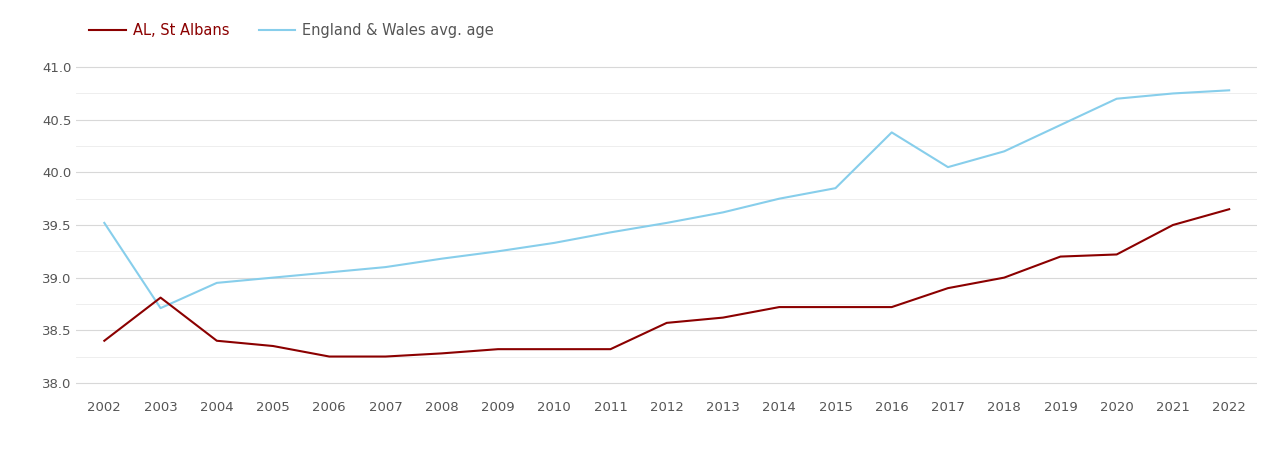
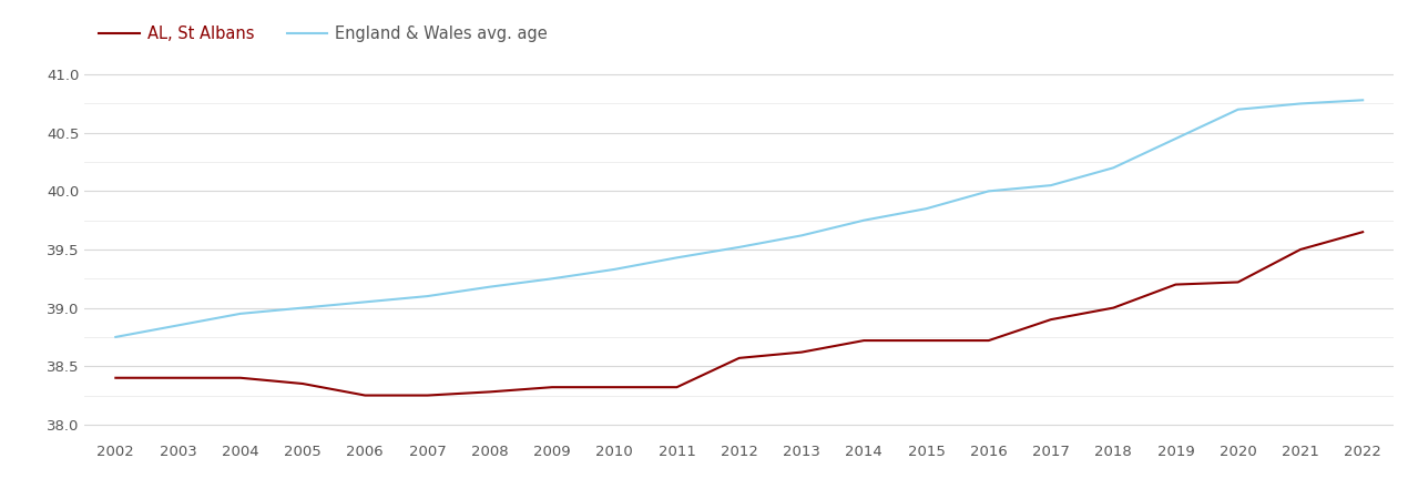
England & Wales avg. age/2002: 39.52 -> 38.75
AL, St Albans/2003: 38.81 -> 38.40
England & Wales avg. age/2003: 38.71 -> 38.85
England & Wales avg. age/2016: 40.38 -> 40.00
